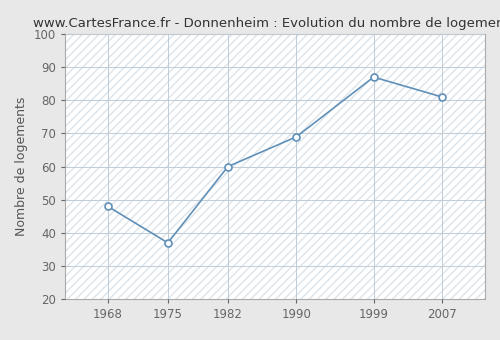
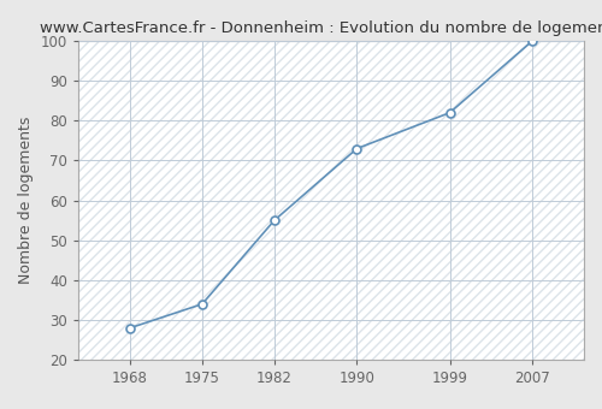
1968: 48 -> 28
1975: 37 -> 34
1982: 60 -> 55
1990: 69 -> 73
1999: 87 -> 82
2007: 81 -> 100
